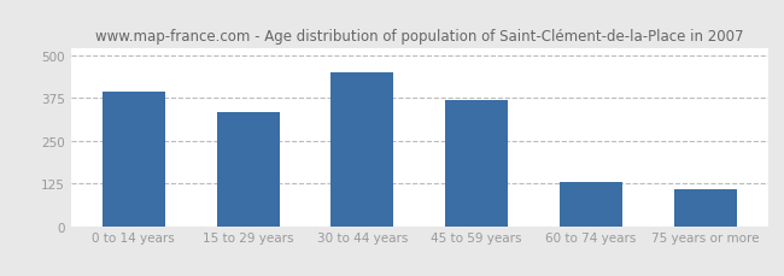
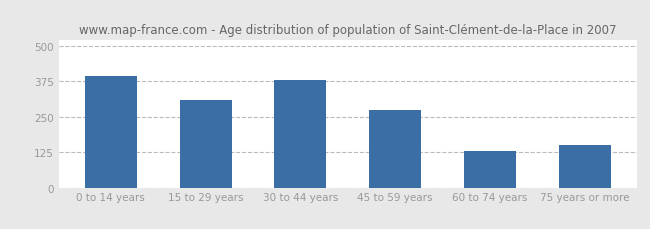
15 to 29 years: 335 -> 310
30 to 44 years: 449 -> 380
45 to 59 years: 370 -> 275
75 years or more: 108 -> 150
